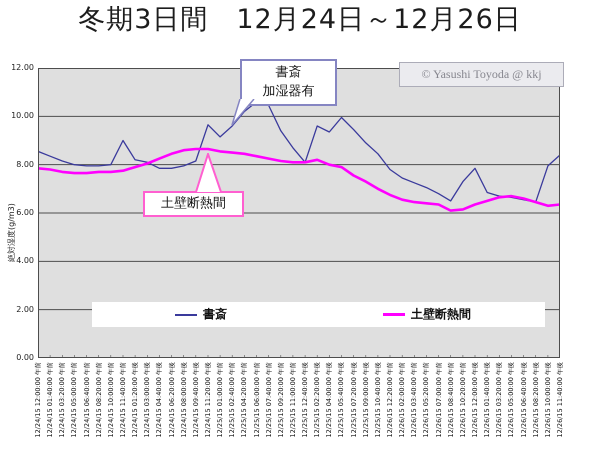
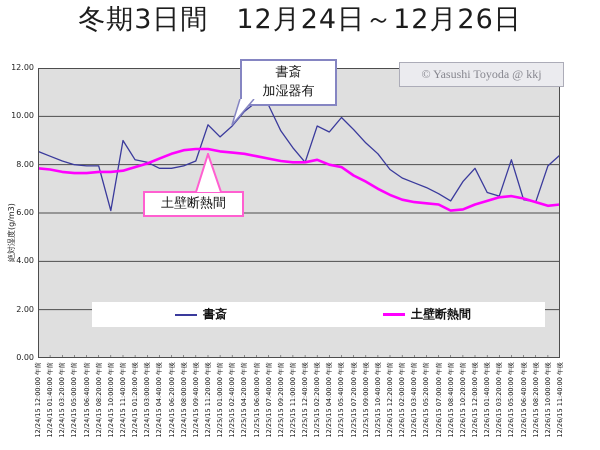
書斎/12/24/15 10:00:00 午前: 8.0 -> 6.1
書斎/12/26/15 05:00:00 午後: 6.7 -> 8.2
